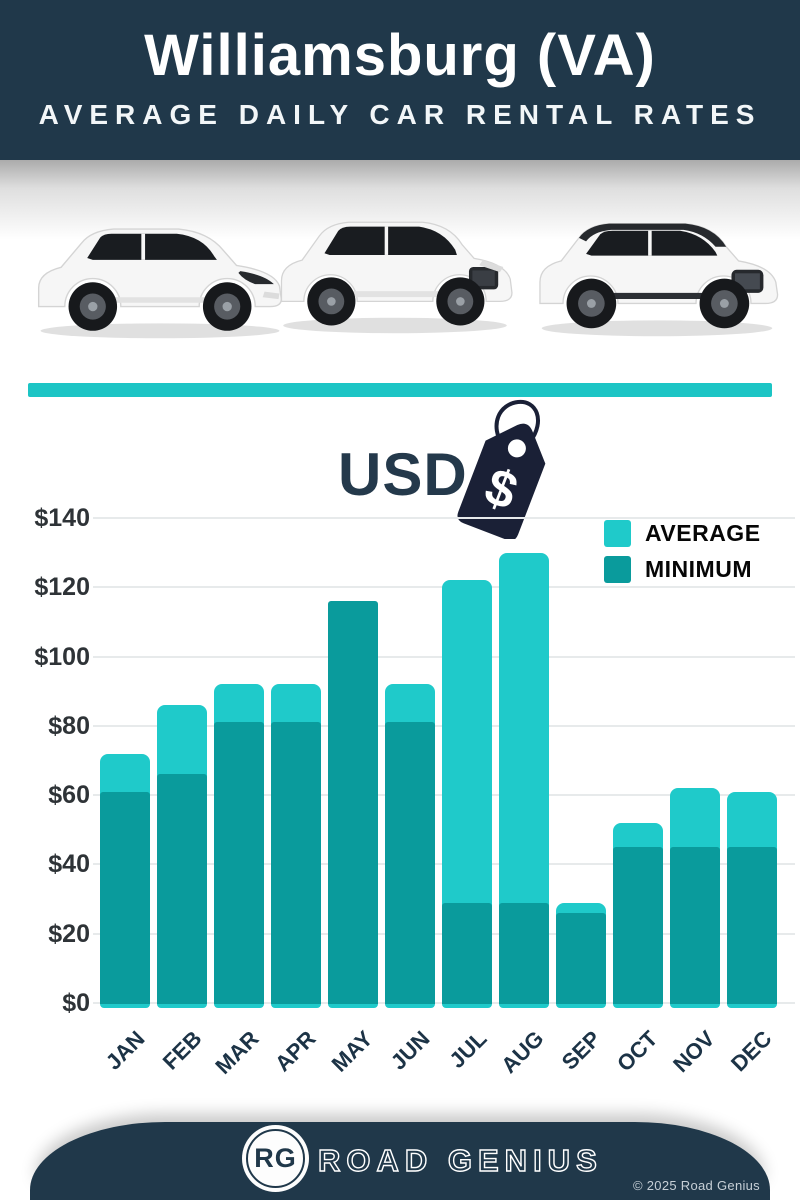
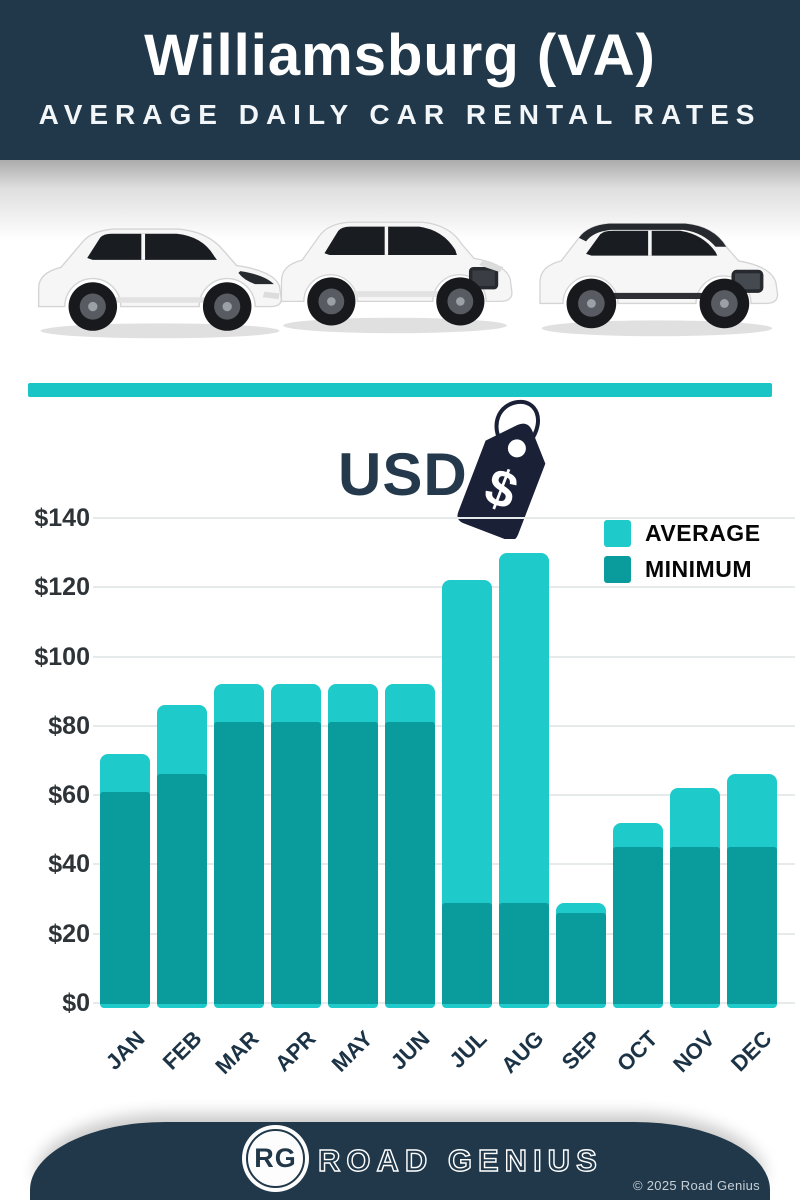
MINIMUM/MAY: $116 -> $81
AVERAGE/DEC: $61 -> $66
